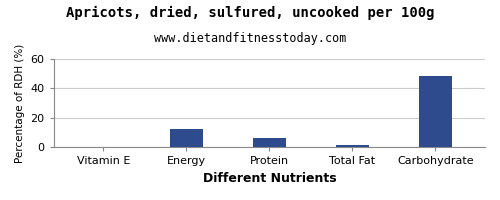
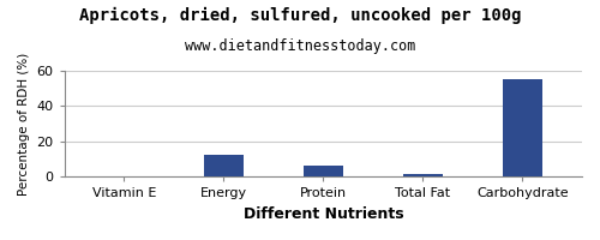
Carbohydrate: 48 -> 55
